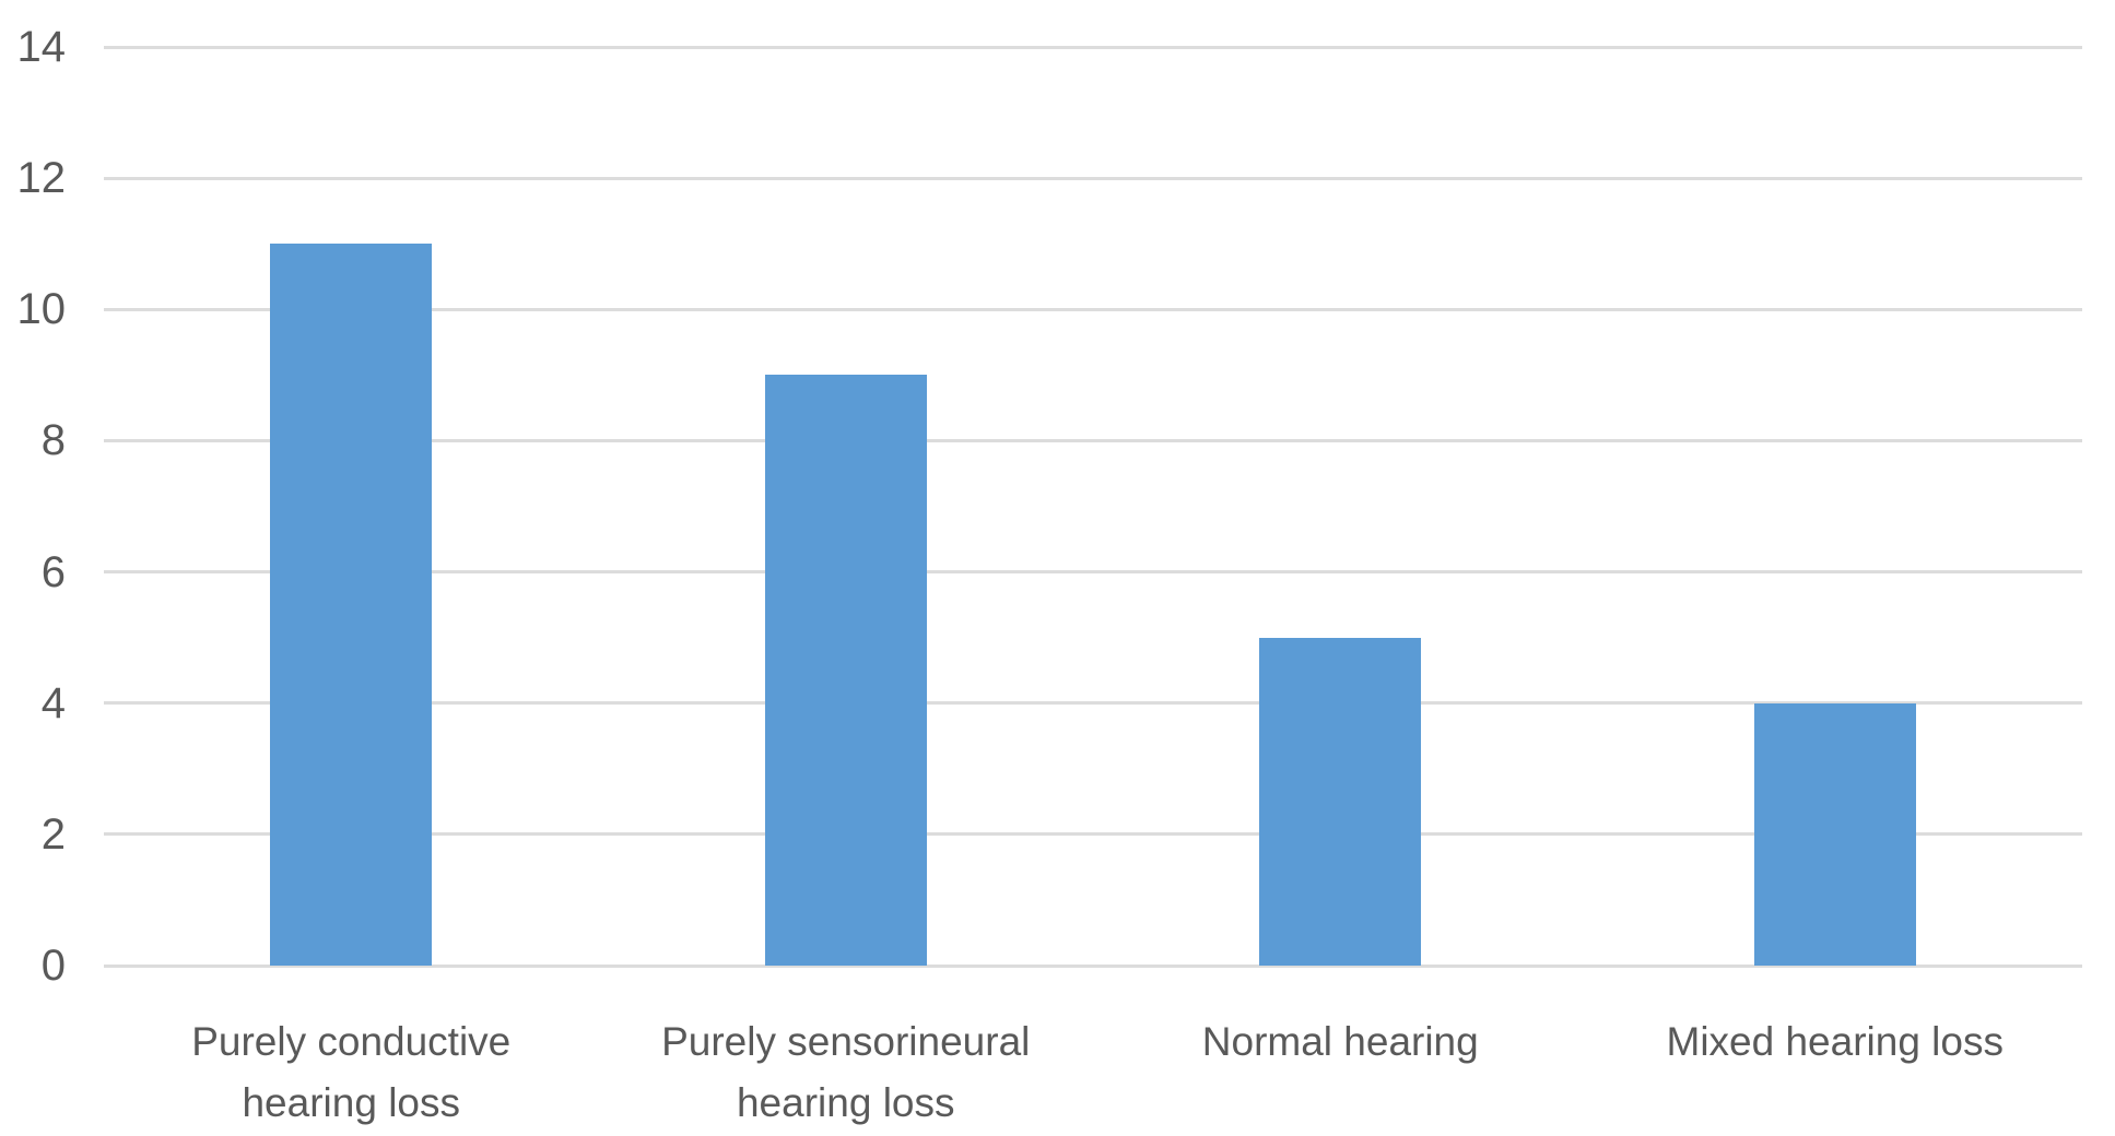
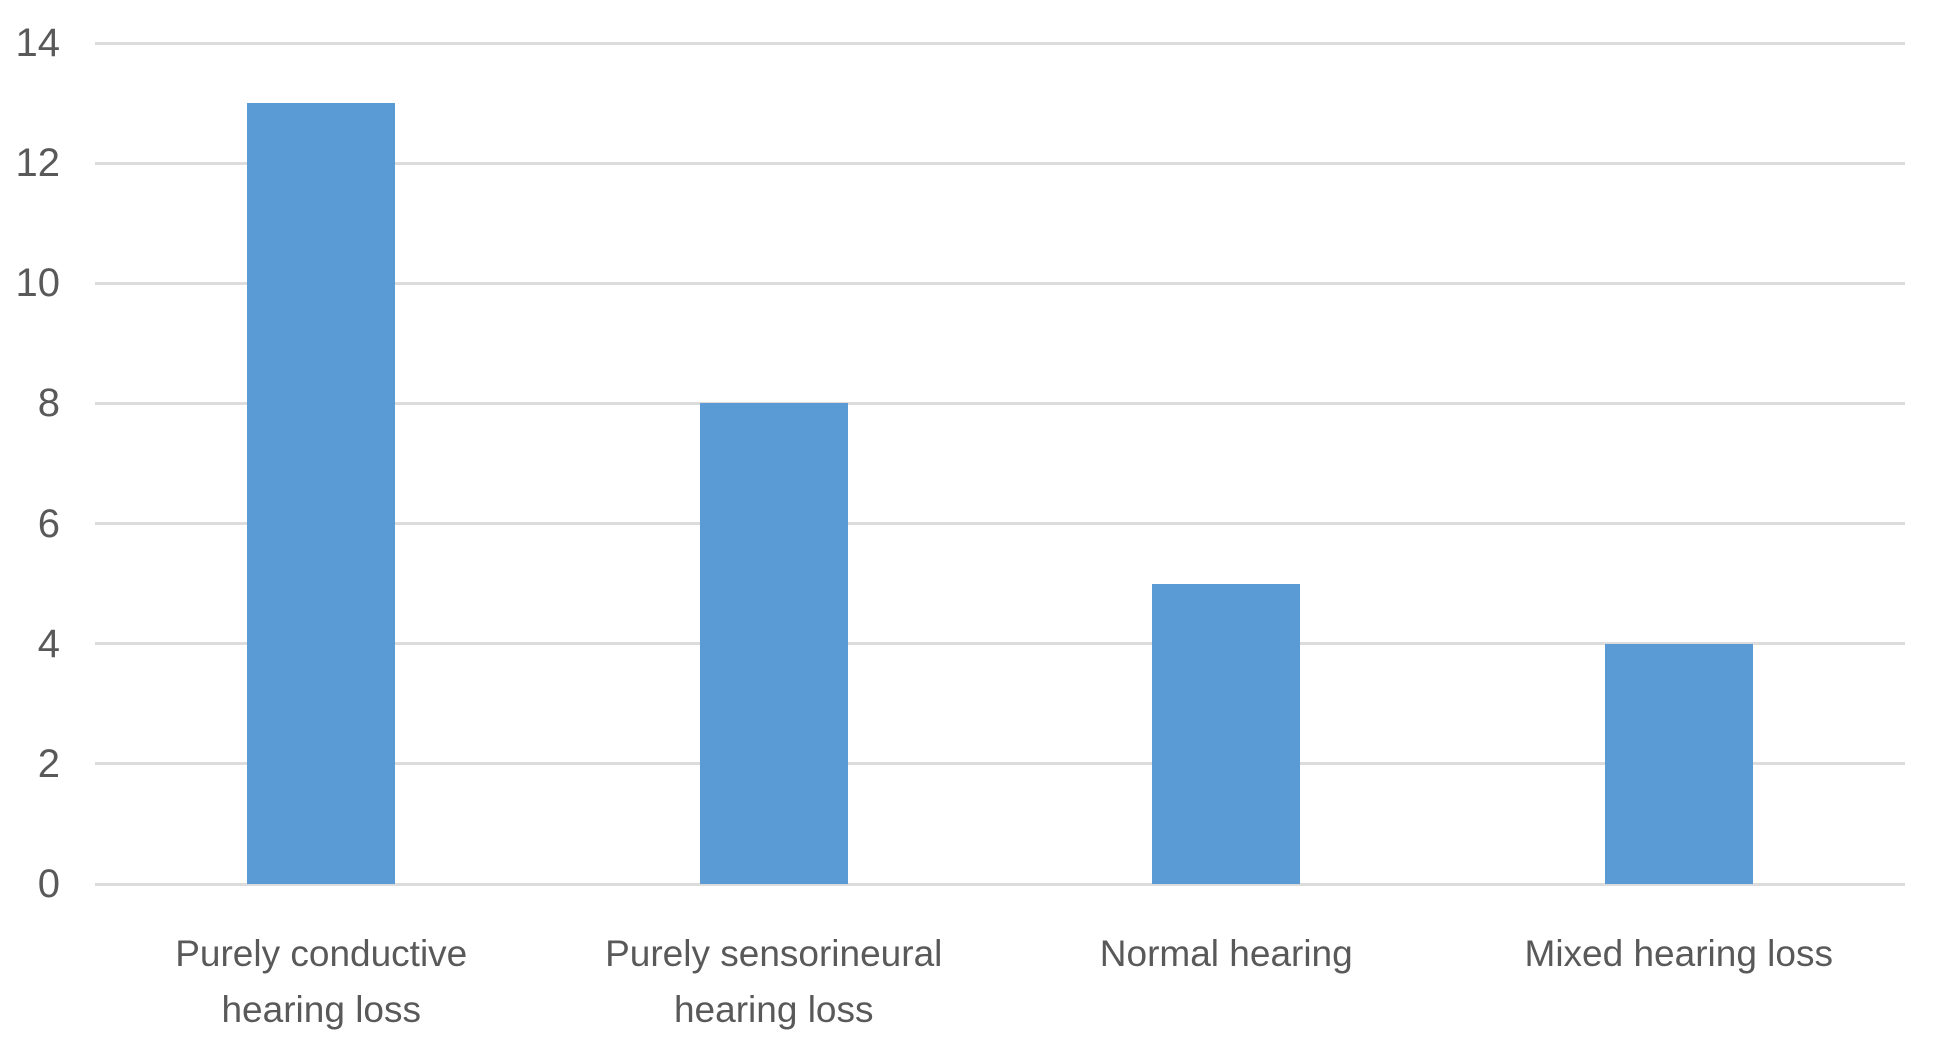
Purely conductive hearing loss: 11 -> 13
Purely sensorineural hearing loss: 9 -> 8
